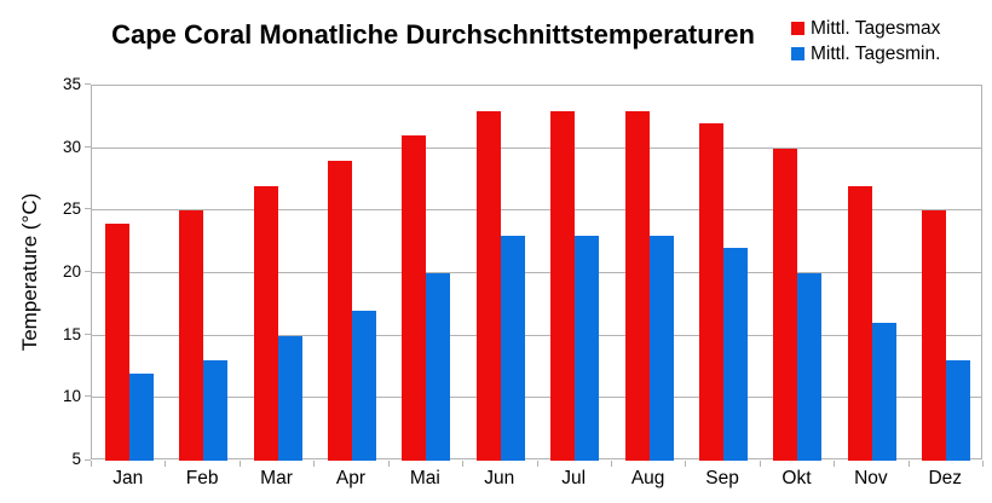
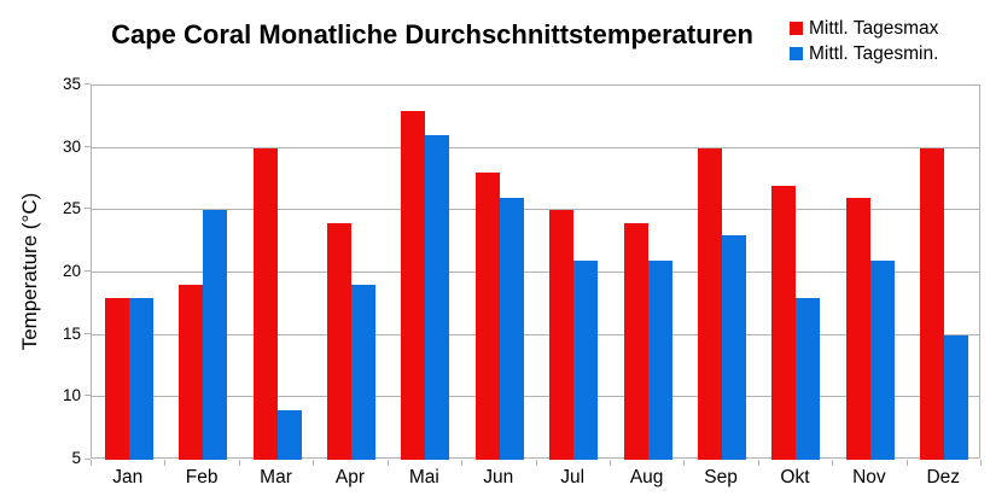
Mittl. Tagesmax/Jan: 24 -> 18
Mittl. Tagesmin./Jan: 12 -> 18
Mittl. Tagesmax/Feb: 25 -> 19
Mittl. Tagesmin./Feb: 13 -> 25
Mittl. Tagesmax/Mar: 27 -> 30
Mittl. Tagesmin./Mar: 15 -> 9
Mittl. Tagesmax/Apr: 29 -> 24
Mittl. Tagesmin./Apr: 17 -> 19
Mittl. Tagesmax/Mai: 31 -> 33
Mittl. Tagesmin./Mai: 20 -> 31
Mittl. Tagesmax/Jun: 33 -> 28
Mittl. Tagesmin./Jun: 23 -> 26
Mittl. Tagesmax/Jul: 33 -> 25
Mittl. Tagesmin./Jul: 23 -> 21
Mittl. Tagesmax/Aug: 33 -> 24
Mittl. Tagesmin./Aug: 23 -> 21
Mittl. Tagesmax/Sep: 32 -> 30
Mittl. Tagesmin./Sep: 22 -> 23
Mittl. Tagesmax/Okt: 30 -> 27
Mittl. Tagesmin./Okt: 20 -> 18
Mittl. Tagesmax/Nov: 27 -> 26
Mittl. Tagesmin./Nov: 16 -> 21
Mittl. Tagesmax/Dez: 25 -> 30
Mittl. Tagesmin./Dez: 13 -> 15
